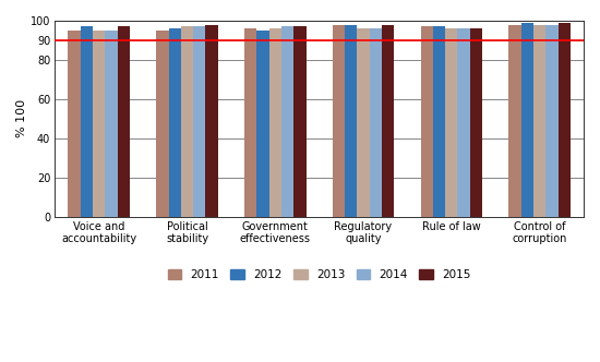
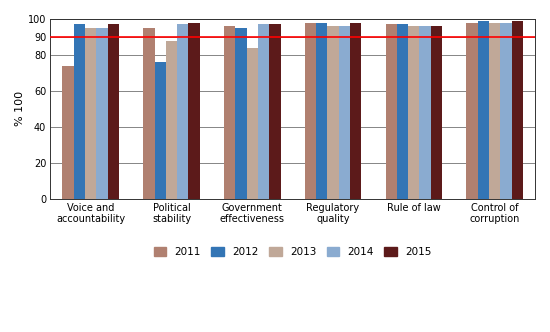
2011/Voice and accountability: 95 -> 74
2012/Political stability: 96 -> 76
2013/Political stability: 97 -> 88
2013/Government effectiveness: 96 -> 84
